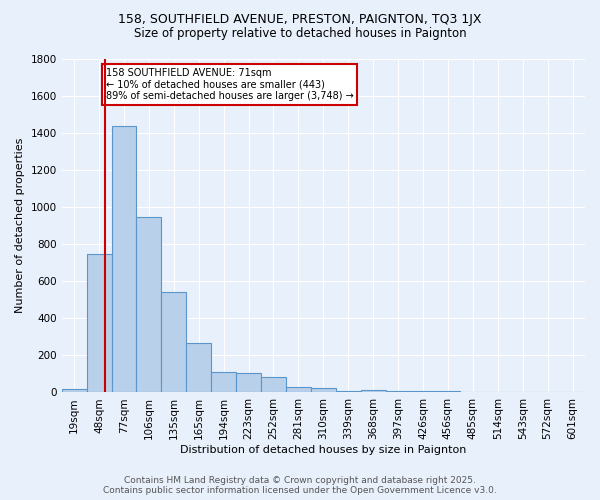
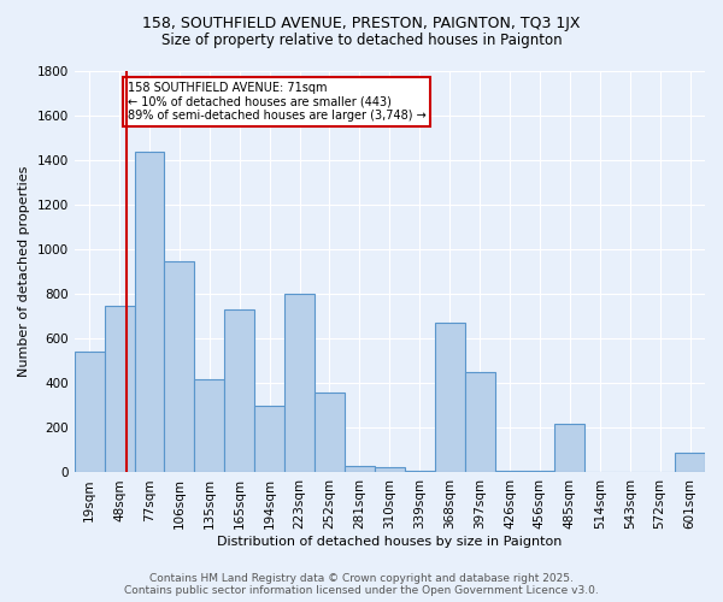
19sqm: 20 -> 540
135sqm: 540 -> 420
165sqm: 270 -> 730
194sqm: 110 -> 300
223sqm: 100 -> 800
252sqm: 80 -> 360
368sqm: 10 -> 670
397sqm: 10 -> 450
485sqm: 0 -> 220
601sqm: 0 -> 90
